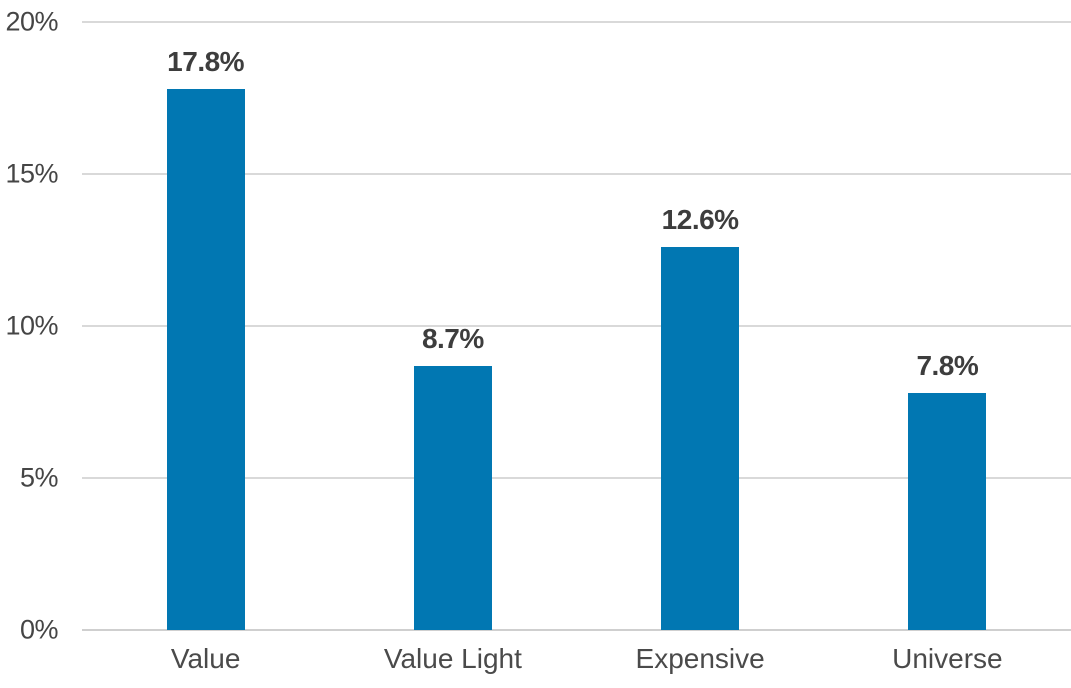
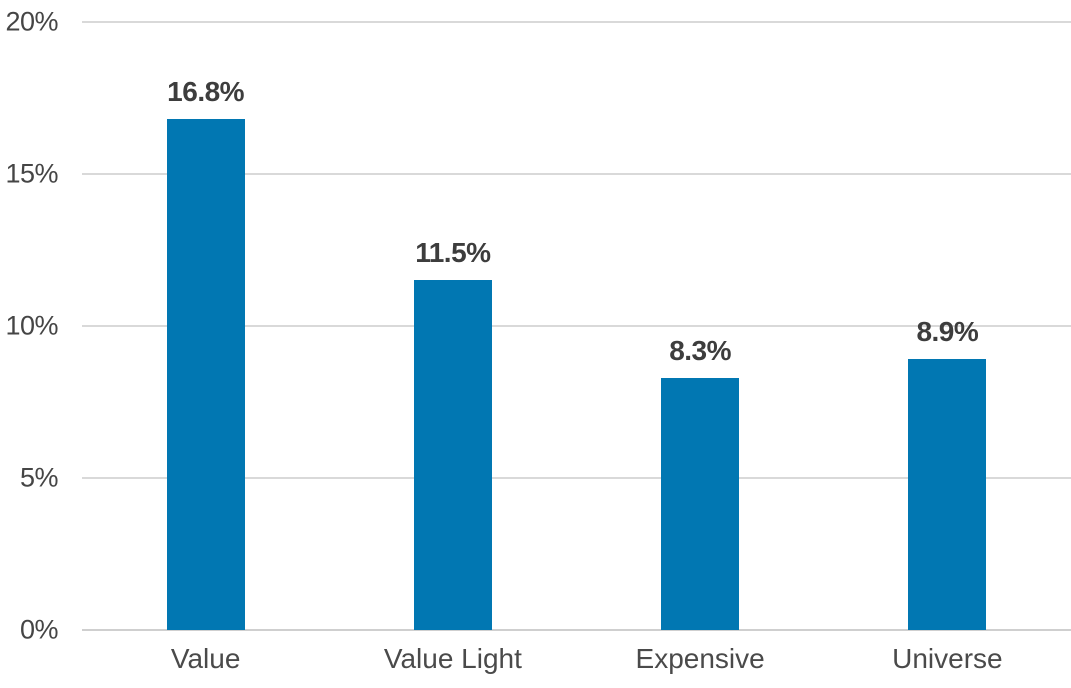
Value: 17.8% -> 16.8%
Value Light: 8.7% -> 11.5%
Expensive: 12.6% -> 8.3%
Universe: 7.8% -> 8.9%
